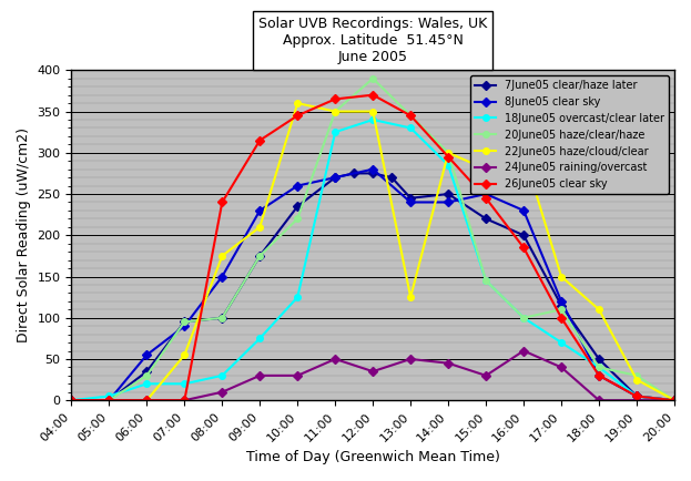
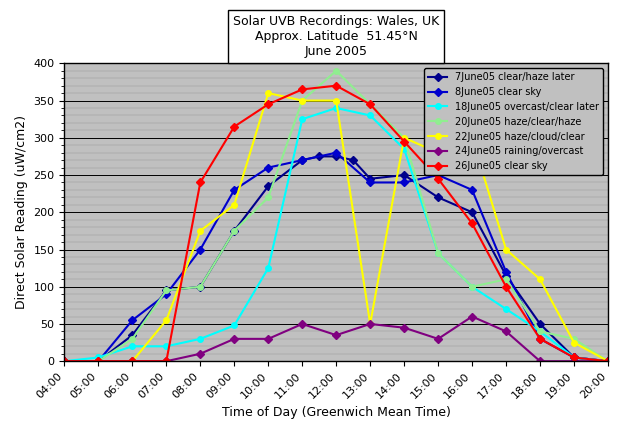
18June05 overcast/clear later/09:00: 75 -> 48
22June05 haze/cloud/clear/13:00: 125 -> 50
